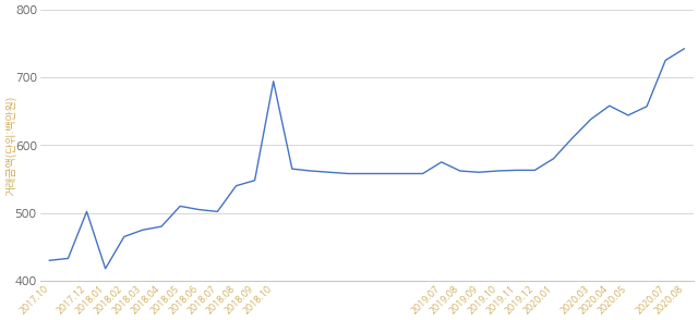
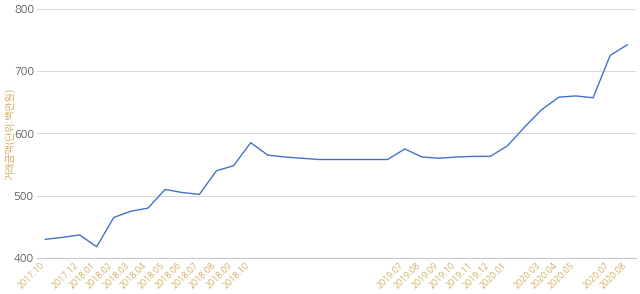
2017.12: 502 -> 437
2018.10: 694 -> 585
2020.05: 644 -> 660
